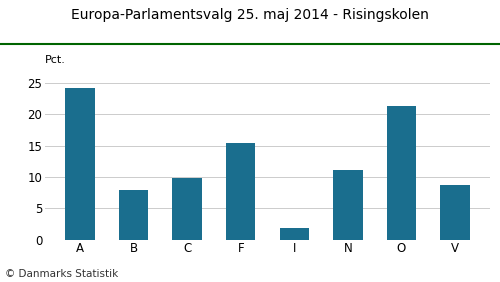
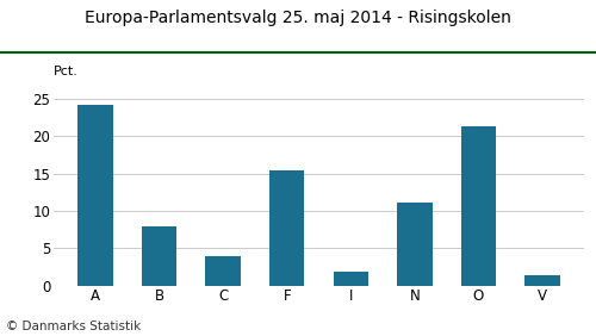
C: 9.9 -> 4.0
V: 8.8 -> 1.4
